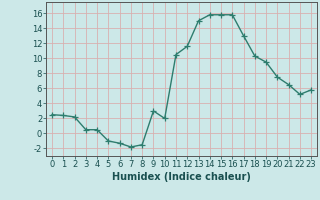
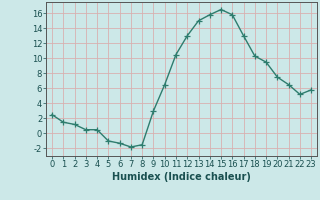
1: 2.4 -> 1.5
2: 2.2 -> 1.2
10: 2.0 -> 6.5
12: 11.6 -> 13.0
15: 15.8 -> 16.5
